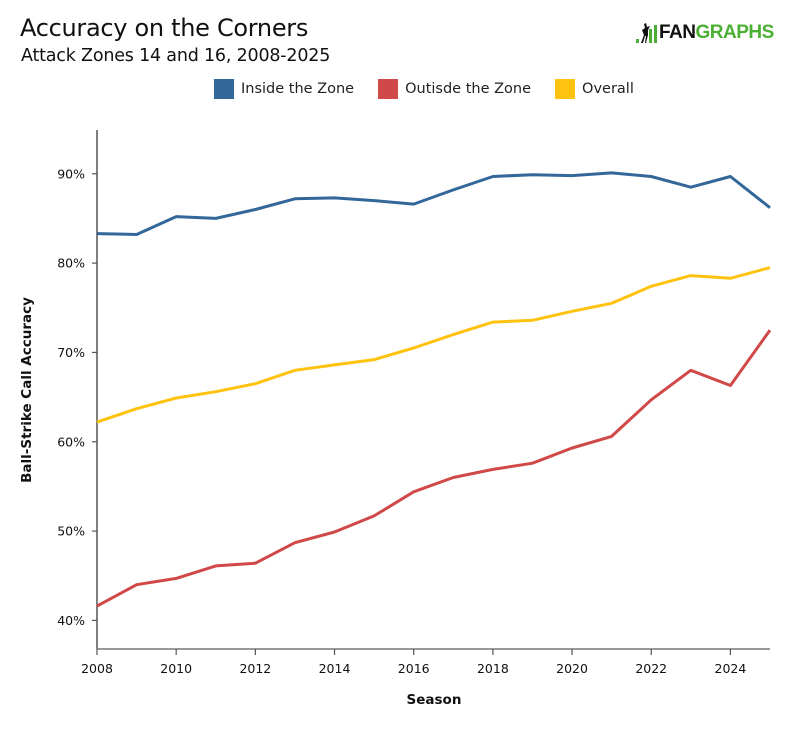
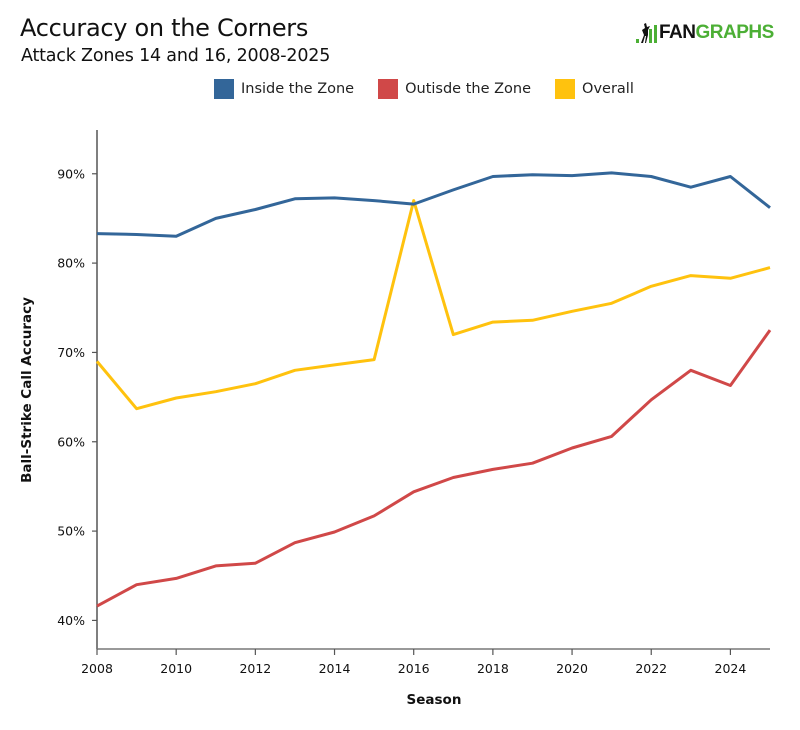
Overall/2008: 62% -> 69%
Inside the Zone/2010: 85% -> 83%
Overall/2016: 70% -> 87%
